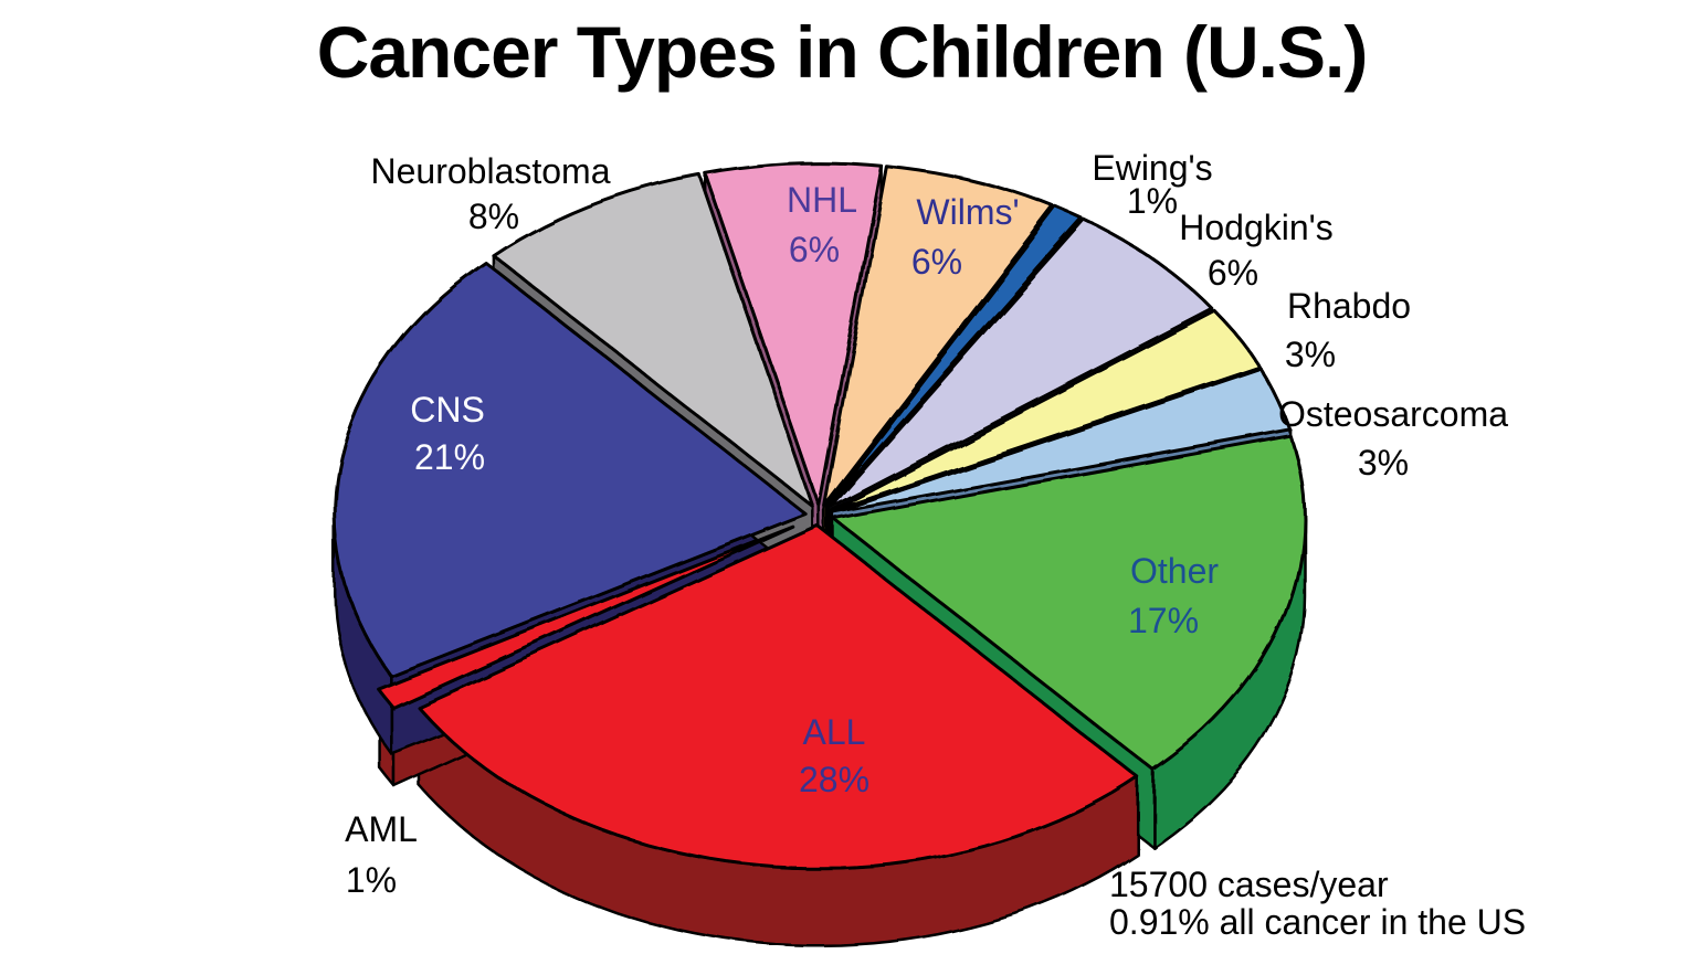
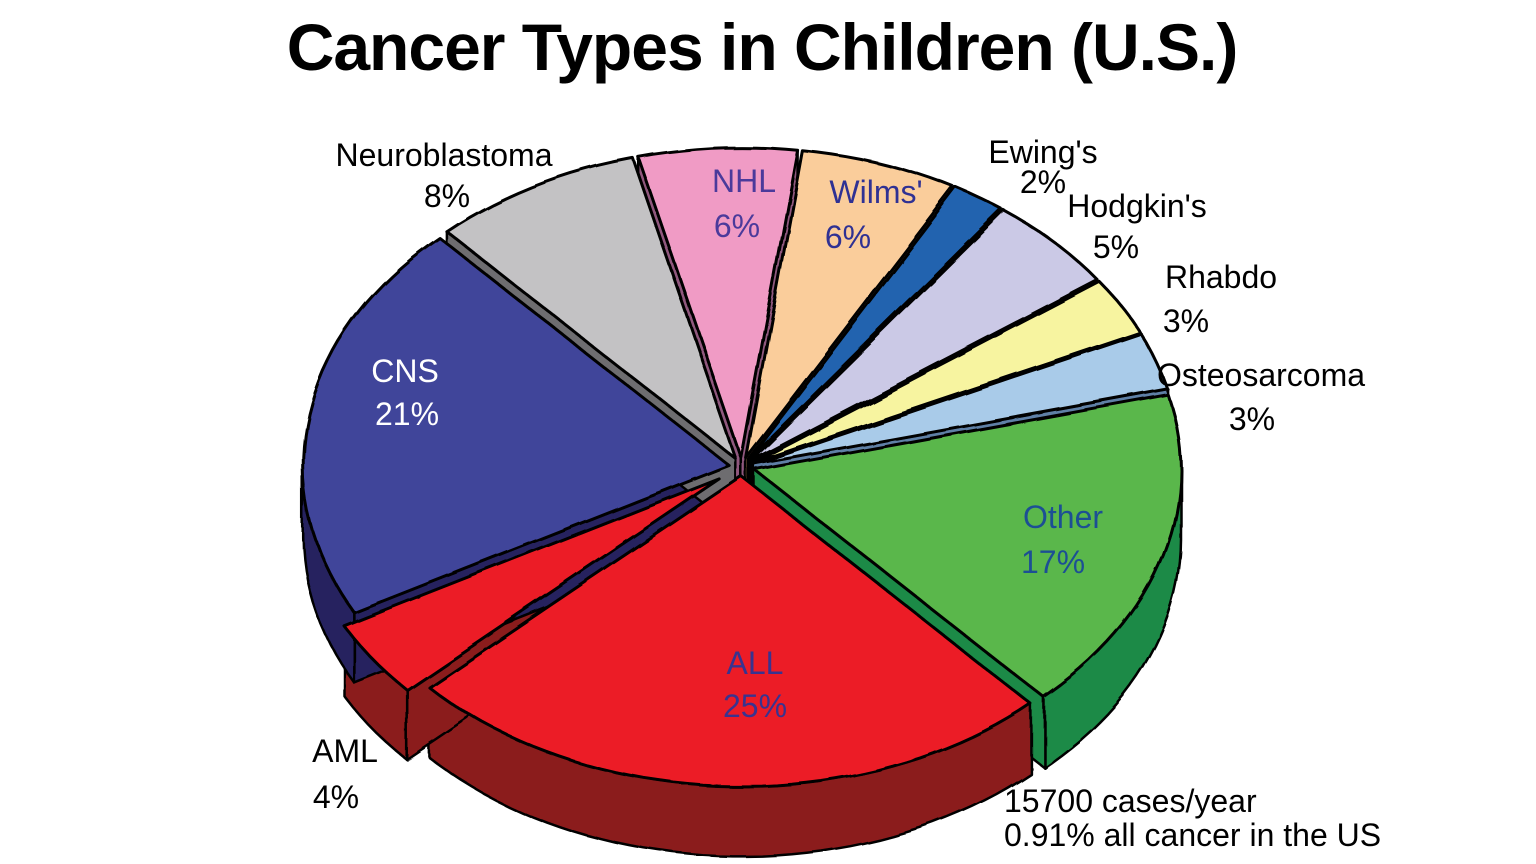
Ewing's: 1% -> 2%
Hodgkin's: 6% -> 5%
ALL: 28% -> 25%
AML: 1% -> 4%
